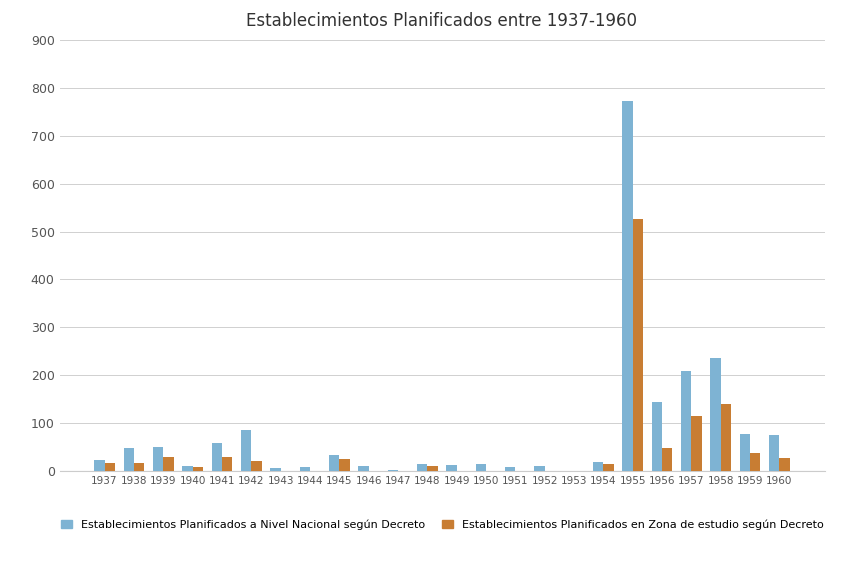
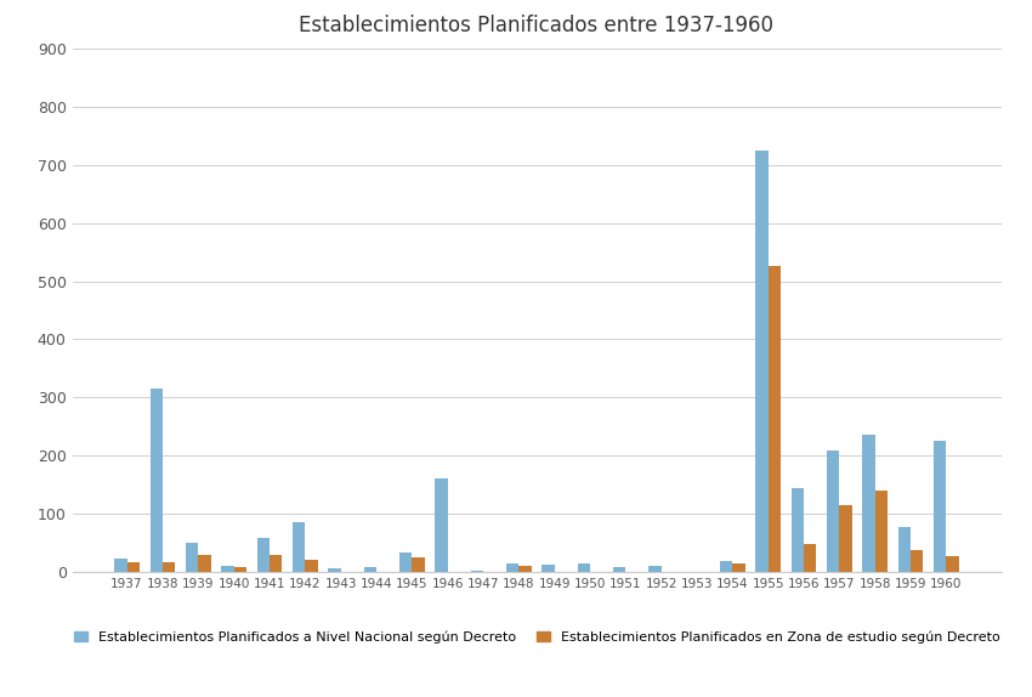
Establecimientos Planificados a Nivel Nacional según Decreto/1938: 48 -> 315
Establecimientos Planificados a Nivel Nacional según Decreto/1946: 10 -> 160
Establecimientos Planificados a Nivel Nacional según Decreto/1955: 773 -> 725
Establecimientos Planificados a Nivel Nacional según Decreto/1960: 74 -> 225
